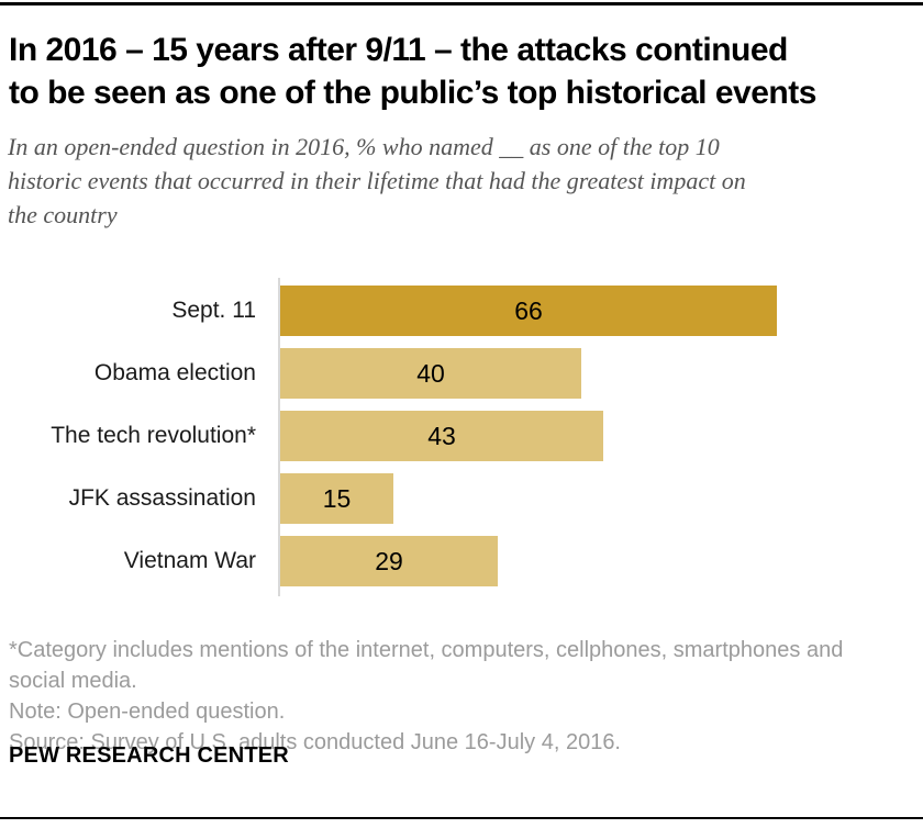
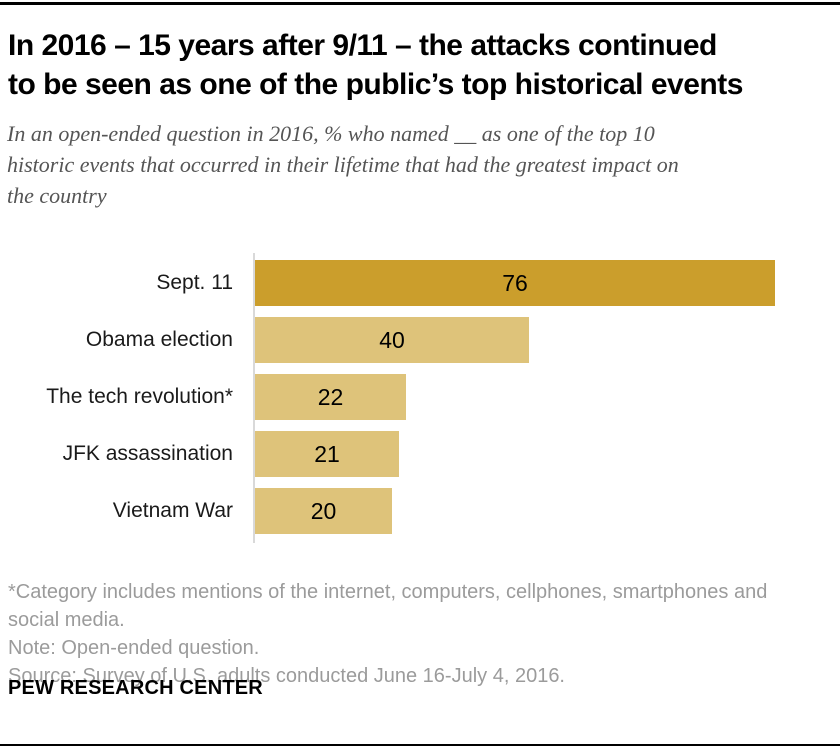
Sept. 11: 66 -> 76
The tech revolution*: 43 -> 22
JFK assassination: 15 -> 21
Vietnam War: 29 -> 20
